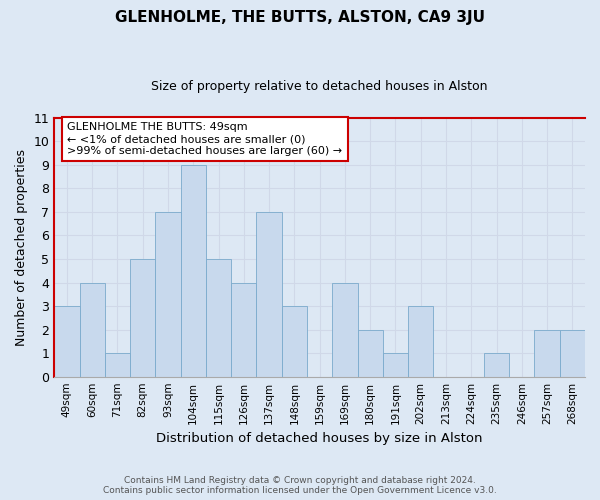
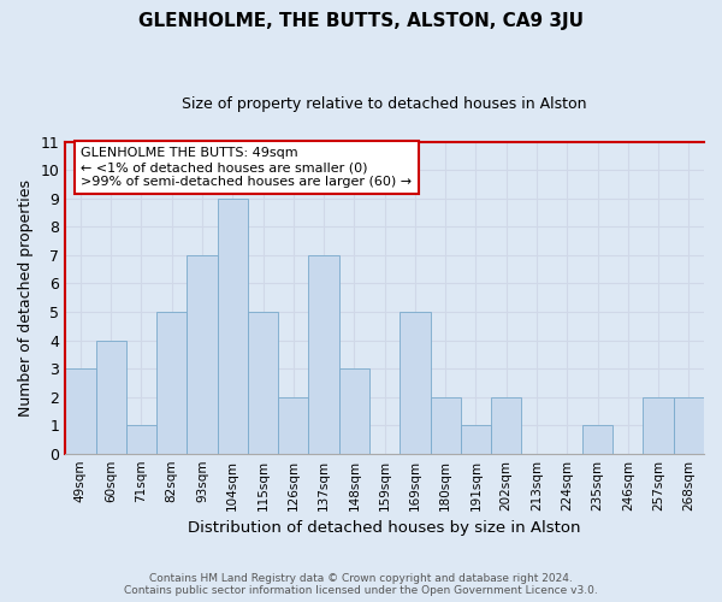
126sqm: 4 -> 2
169sqm: 4 -> 5
202sqm: 3 -> 2
